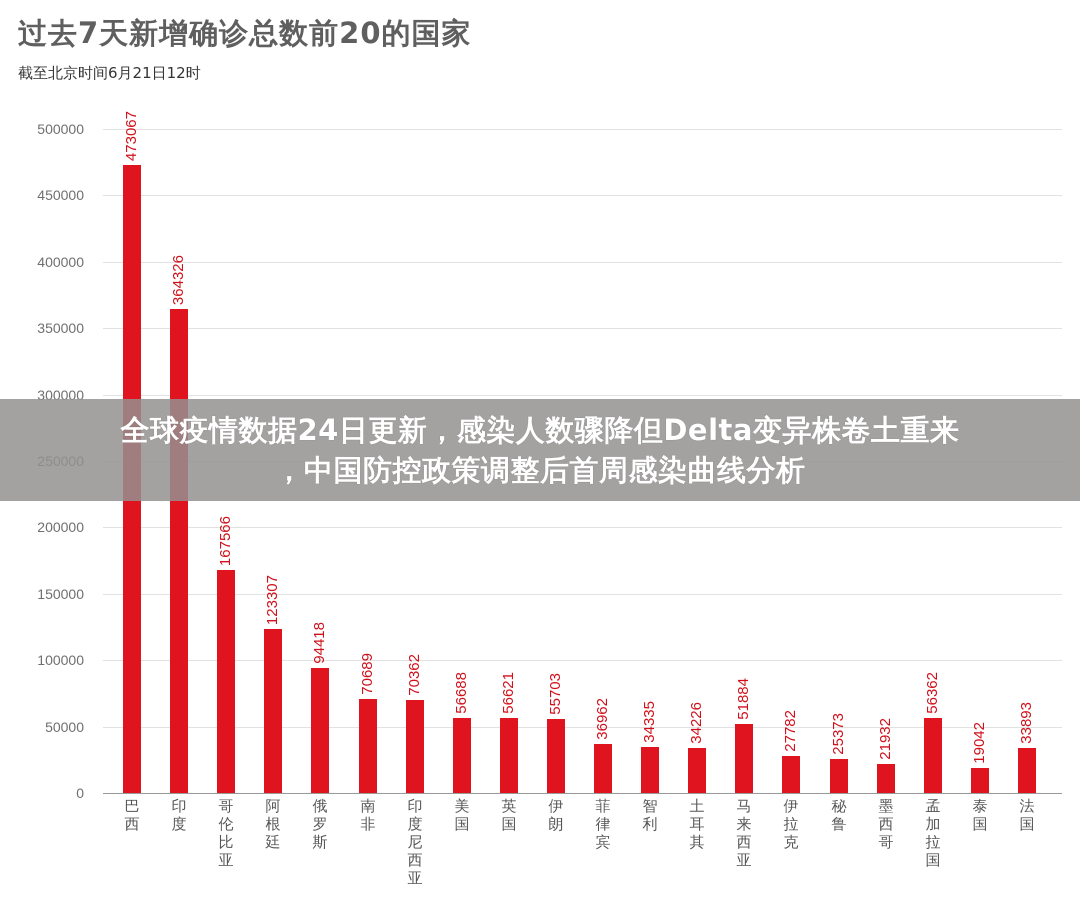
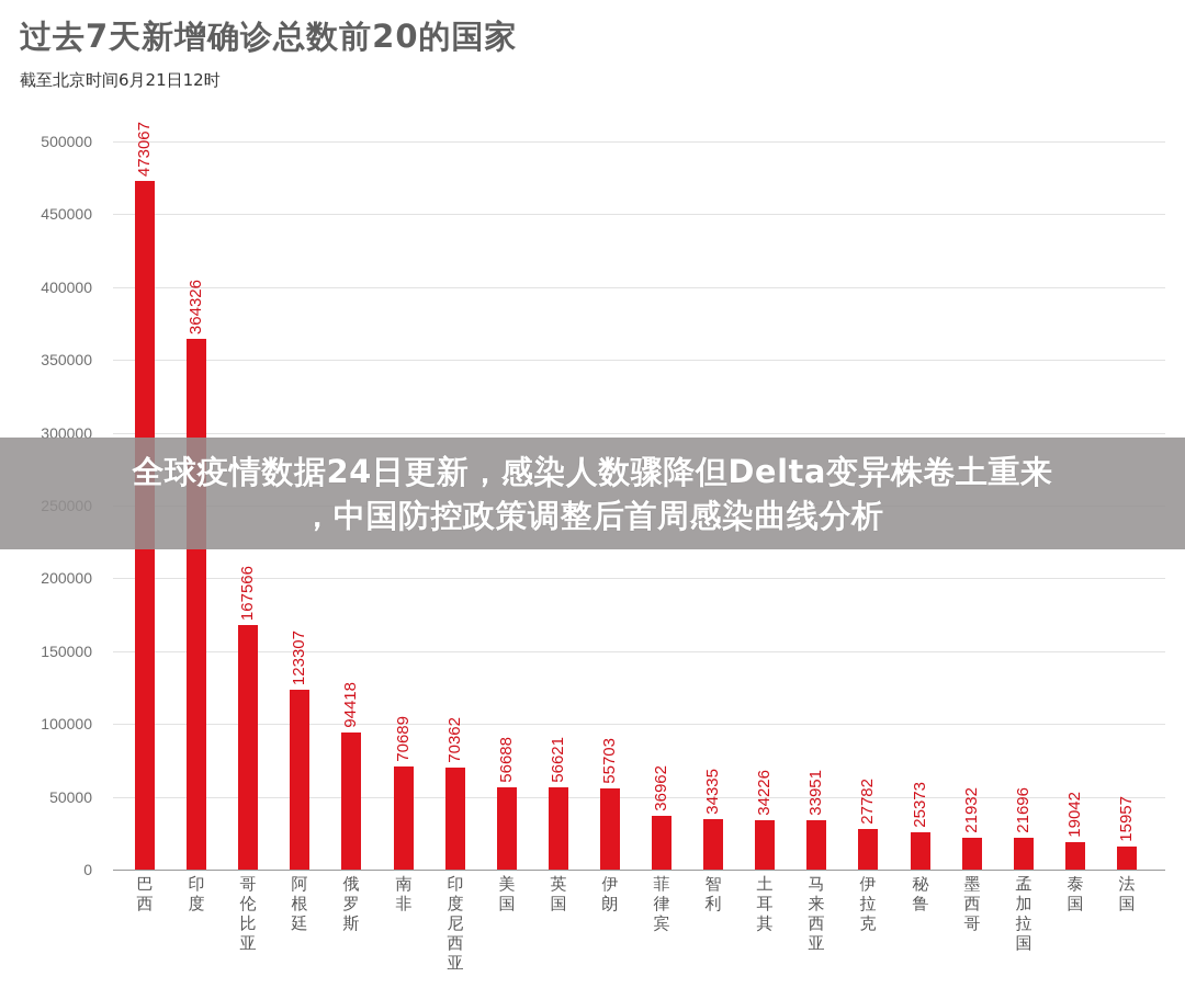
马来西亚: 51884 -> 33951
孟加拉国: 56362 -> 21696
法国: 33893 -> 15957
